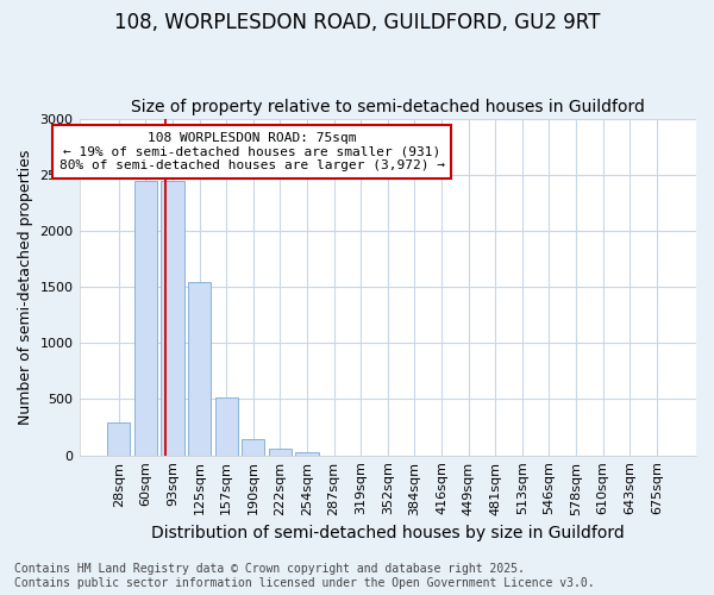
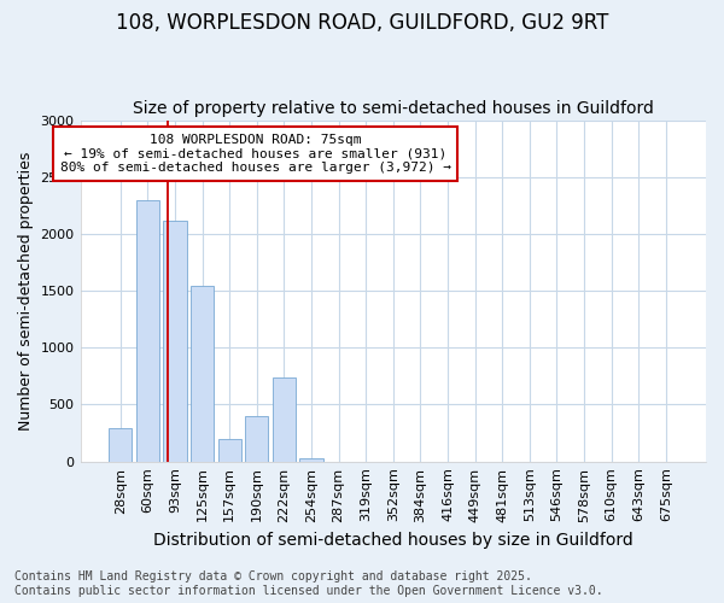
60sqm: 2440 -> 2300
93sqm: 2440 -> 2120
157sqm: 520 -> 200
190sqm: 140 -> 400
222sqm: 60 -> 740
